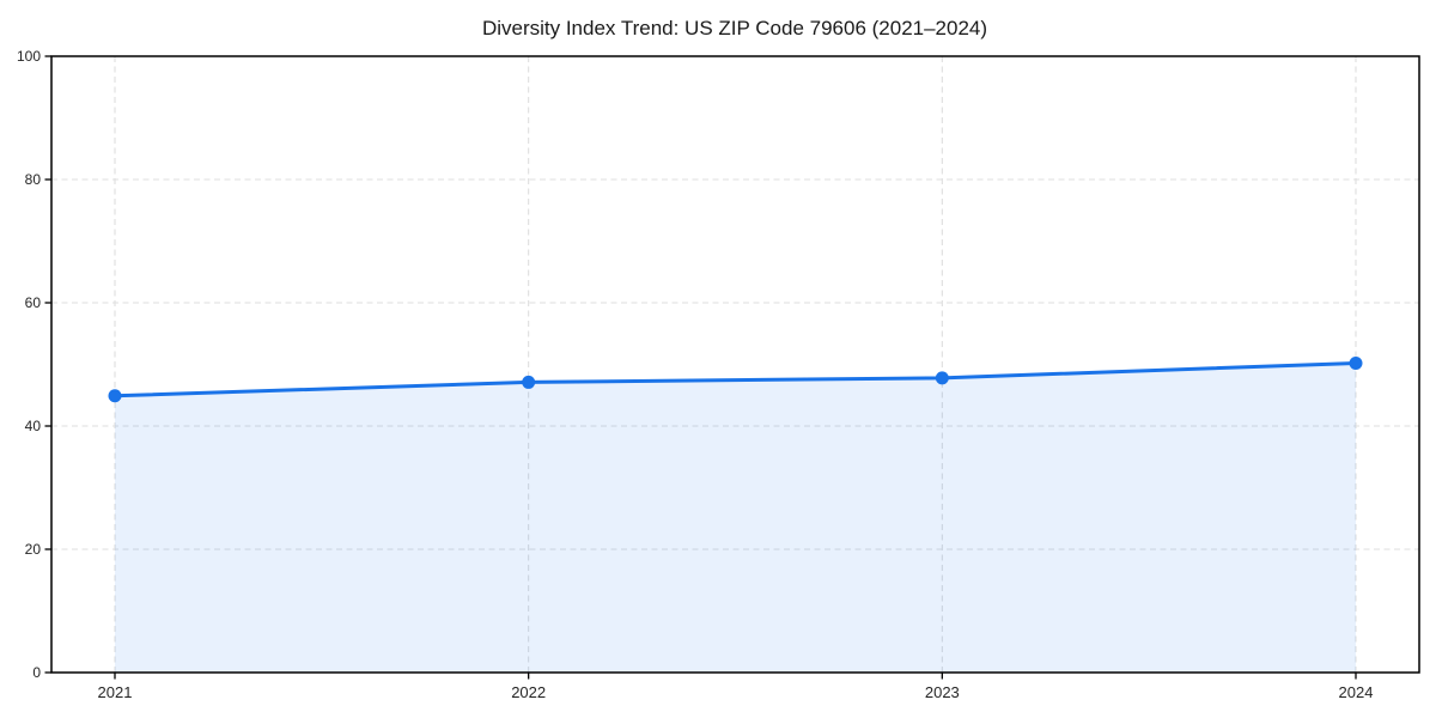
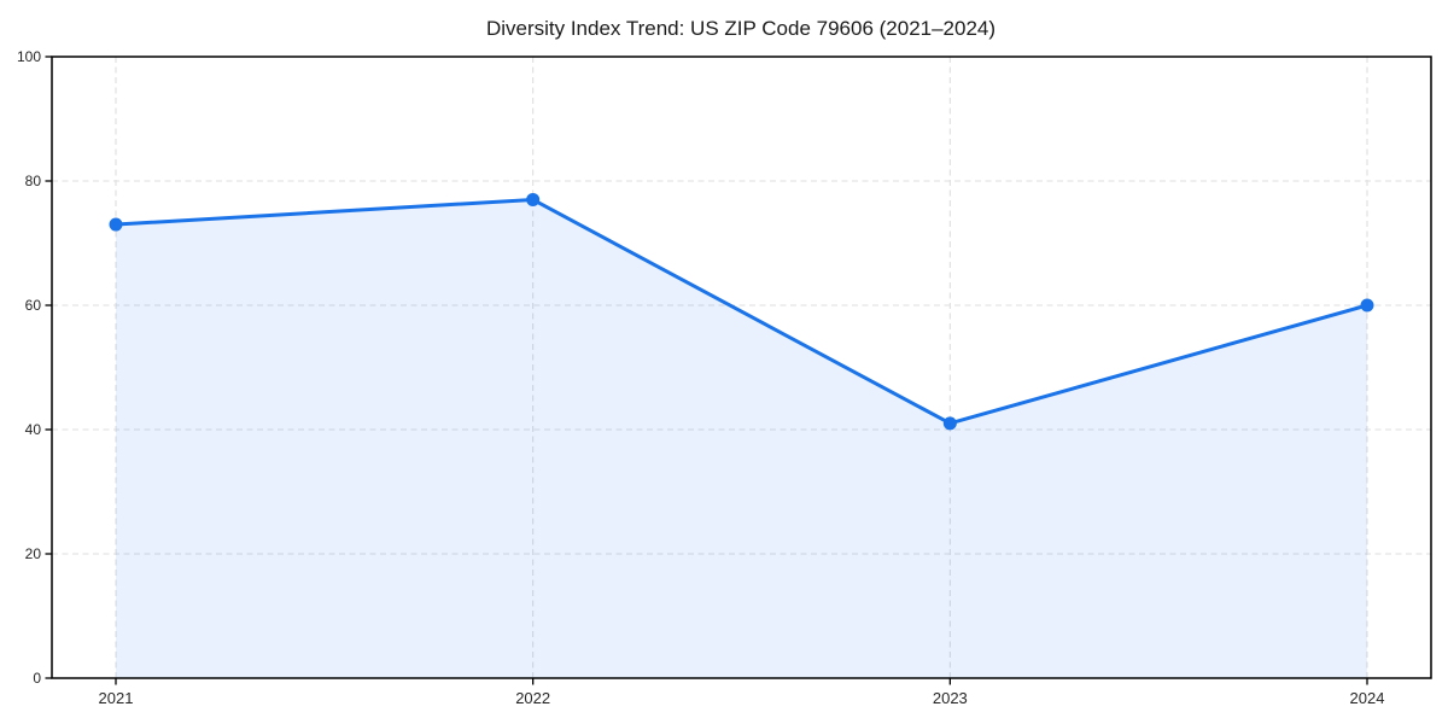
2021: 45 -> 73
2022: 47 -> 77
2023: 48 -> 41
2024: 50 -> 60
